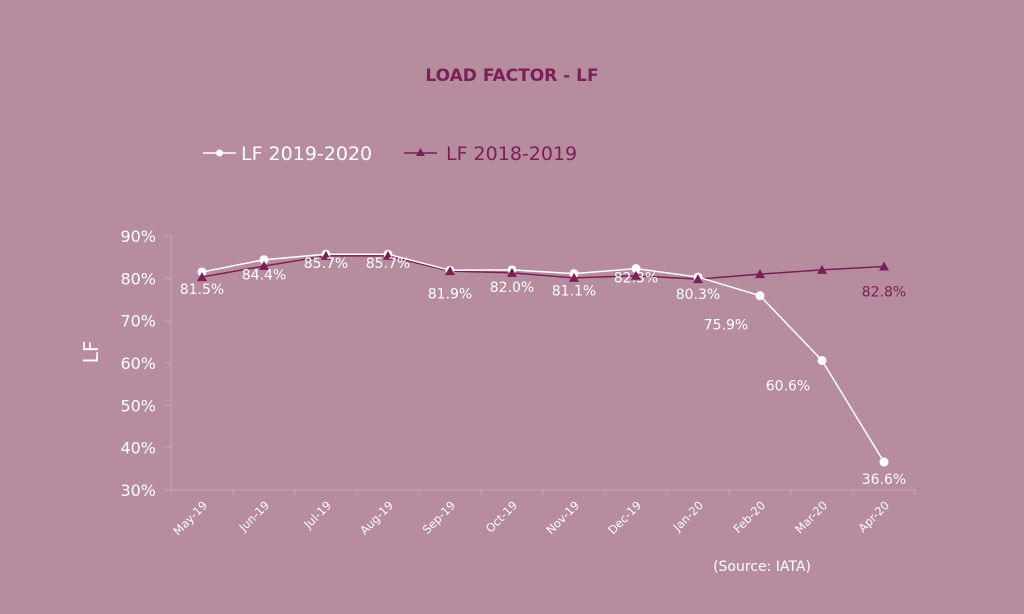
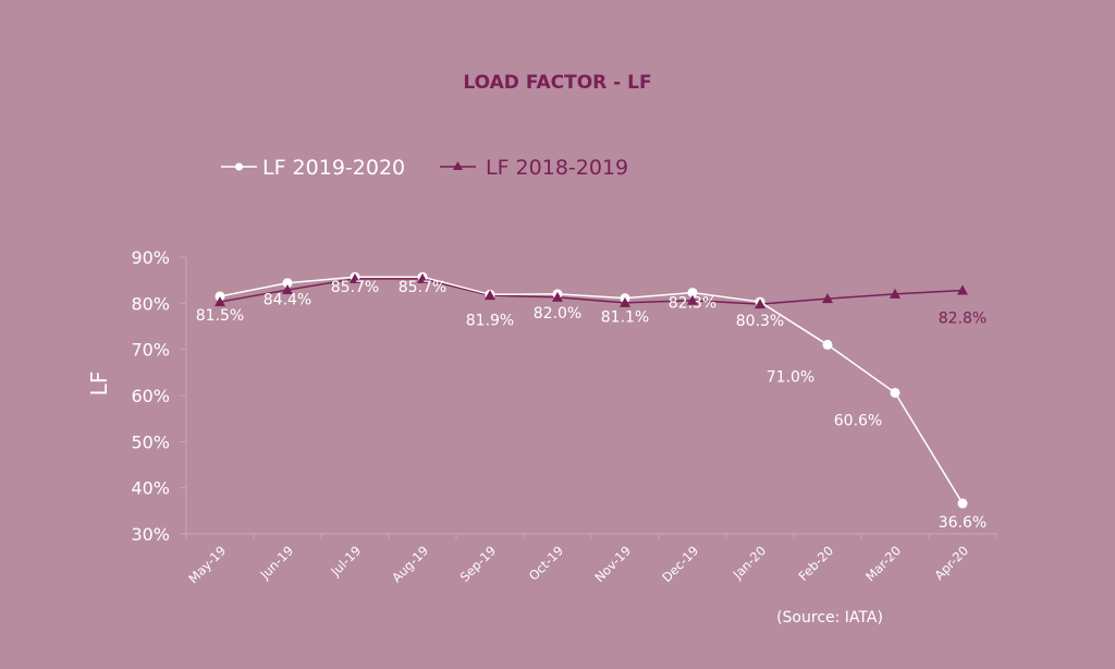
LF 2019-2020/Feb-20: 75.9% -> 71.0%
